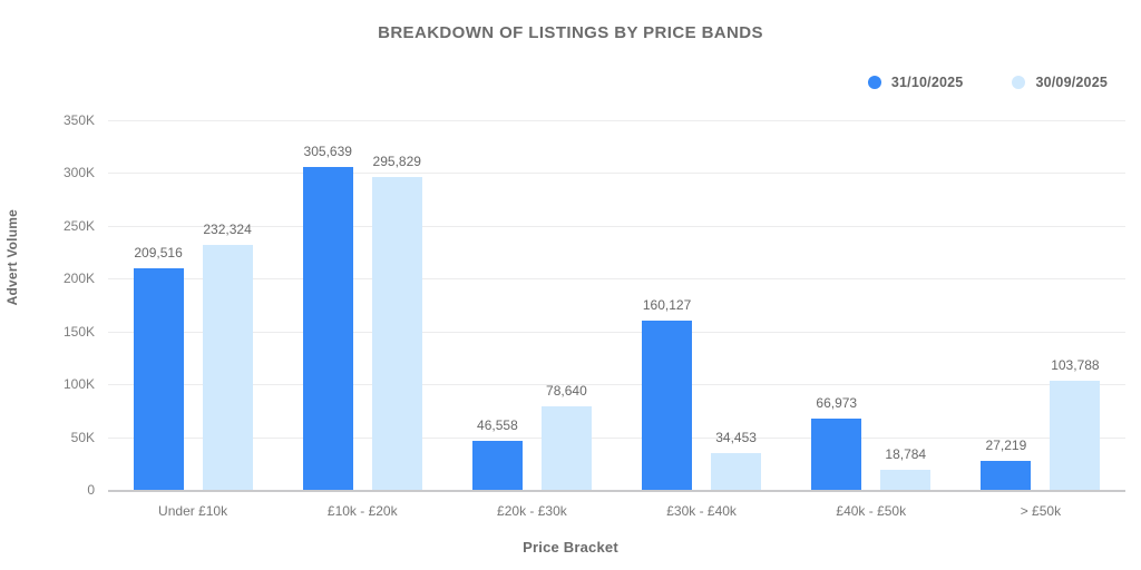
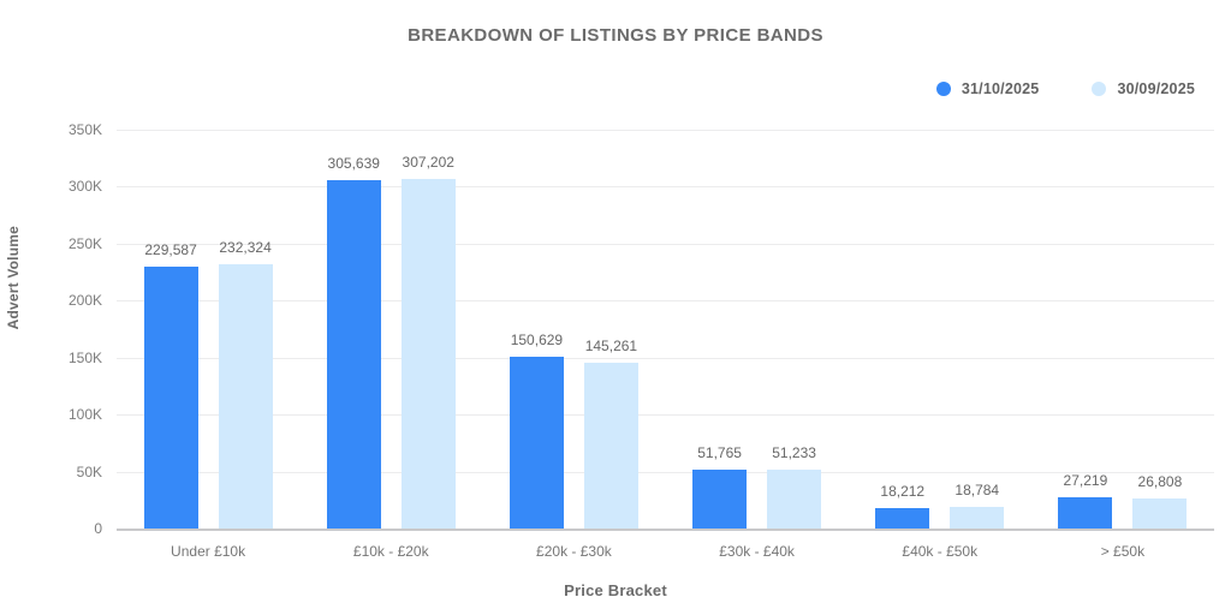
31/10/2025/Under £10k: 209,516 -> 229,587
30/09/2025/£10k - £20k: 295,829 -> 307,202
31/10/2025/£20k - £30k: 46,558 -> 150,629
30/09/2025/£20k - £30k: 78,640 -> 145,261
31/10/2025/£30k - £40k: 160,127 -> 51,765
30/09/2025/£30k - £40k: 34,453 -> 51,233
31/10/2025/£40k - £50k: 66,973 -> 18,212
30/09/2025/> £50k: 103,788 -> 26,808
